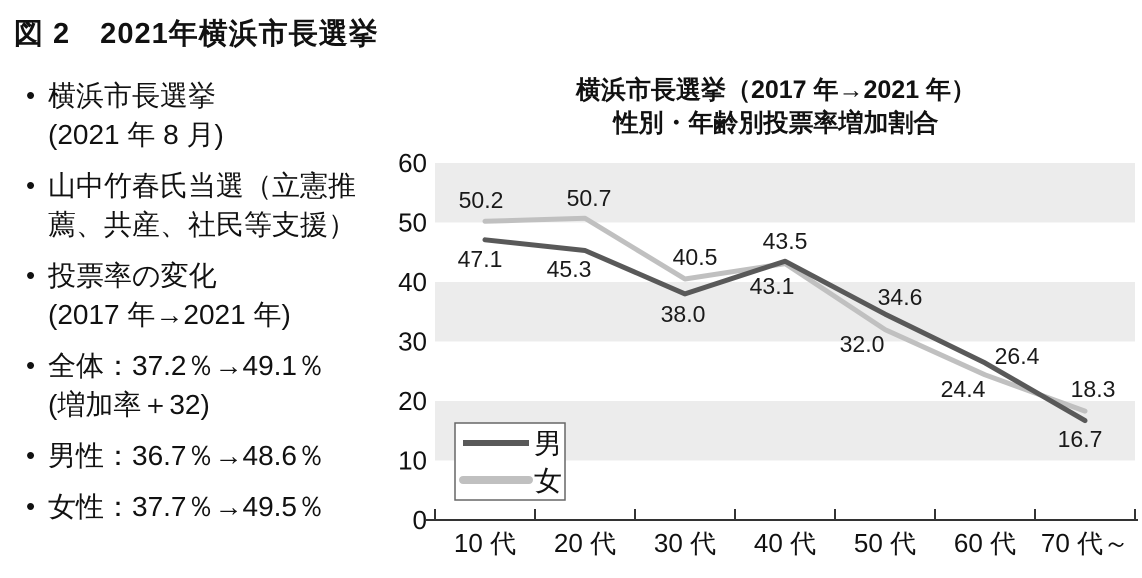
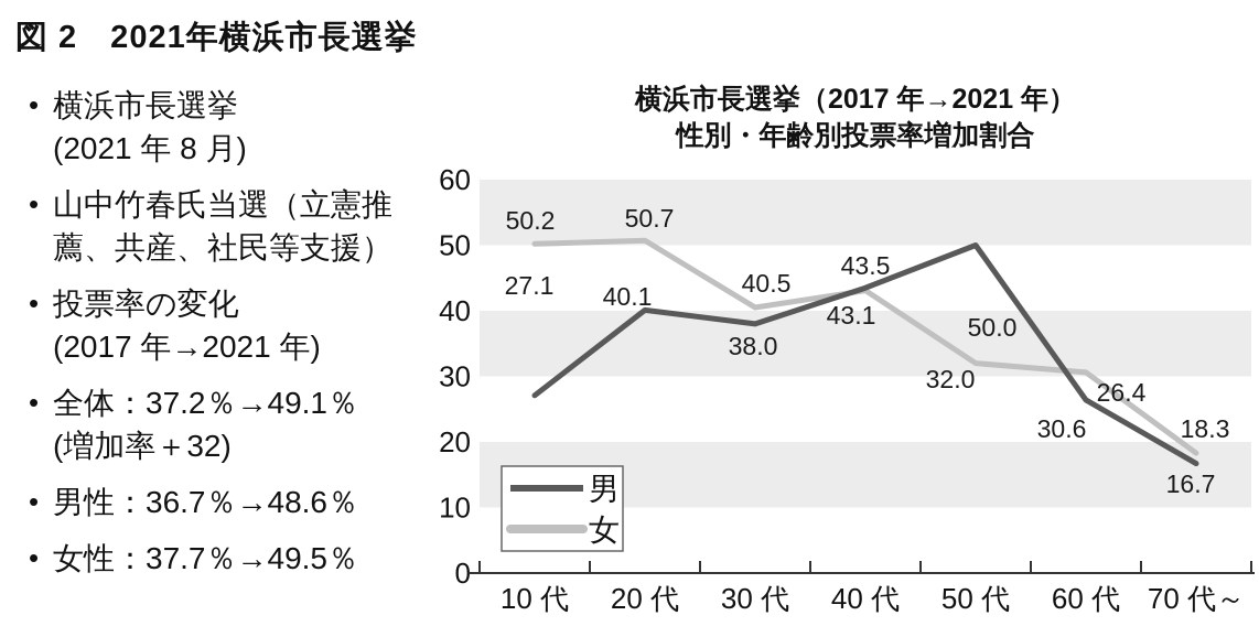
男/10 代: 47.1 -> 27.1
男/20 代: 45.3 -> 40.1
男/50 代: 34.6 -> 50.0
女/60 代: 24.4 -> 30.6
